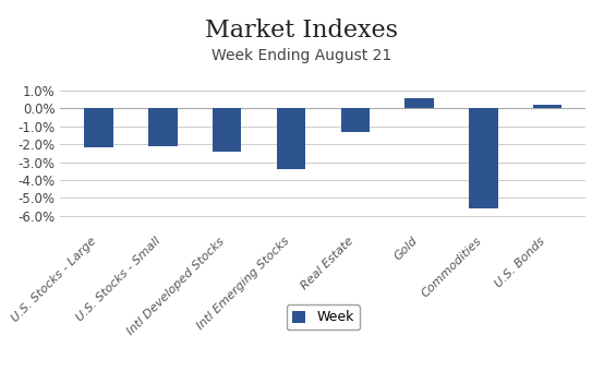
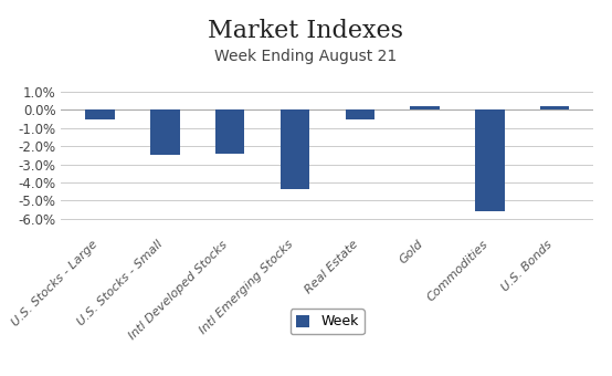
U.S. Stocks - Large: -2.2% -> -0.5%
U.S. Stocks - Small: -2.1% -> -2.5%
Intl Emerging Stocks: -3.4% -> -4.4%
Real Estate: -1.3% -> -0.5%
Gold: 0.6% -> 0.2%
